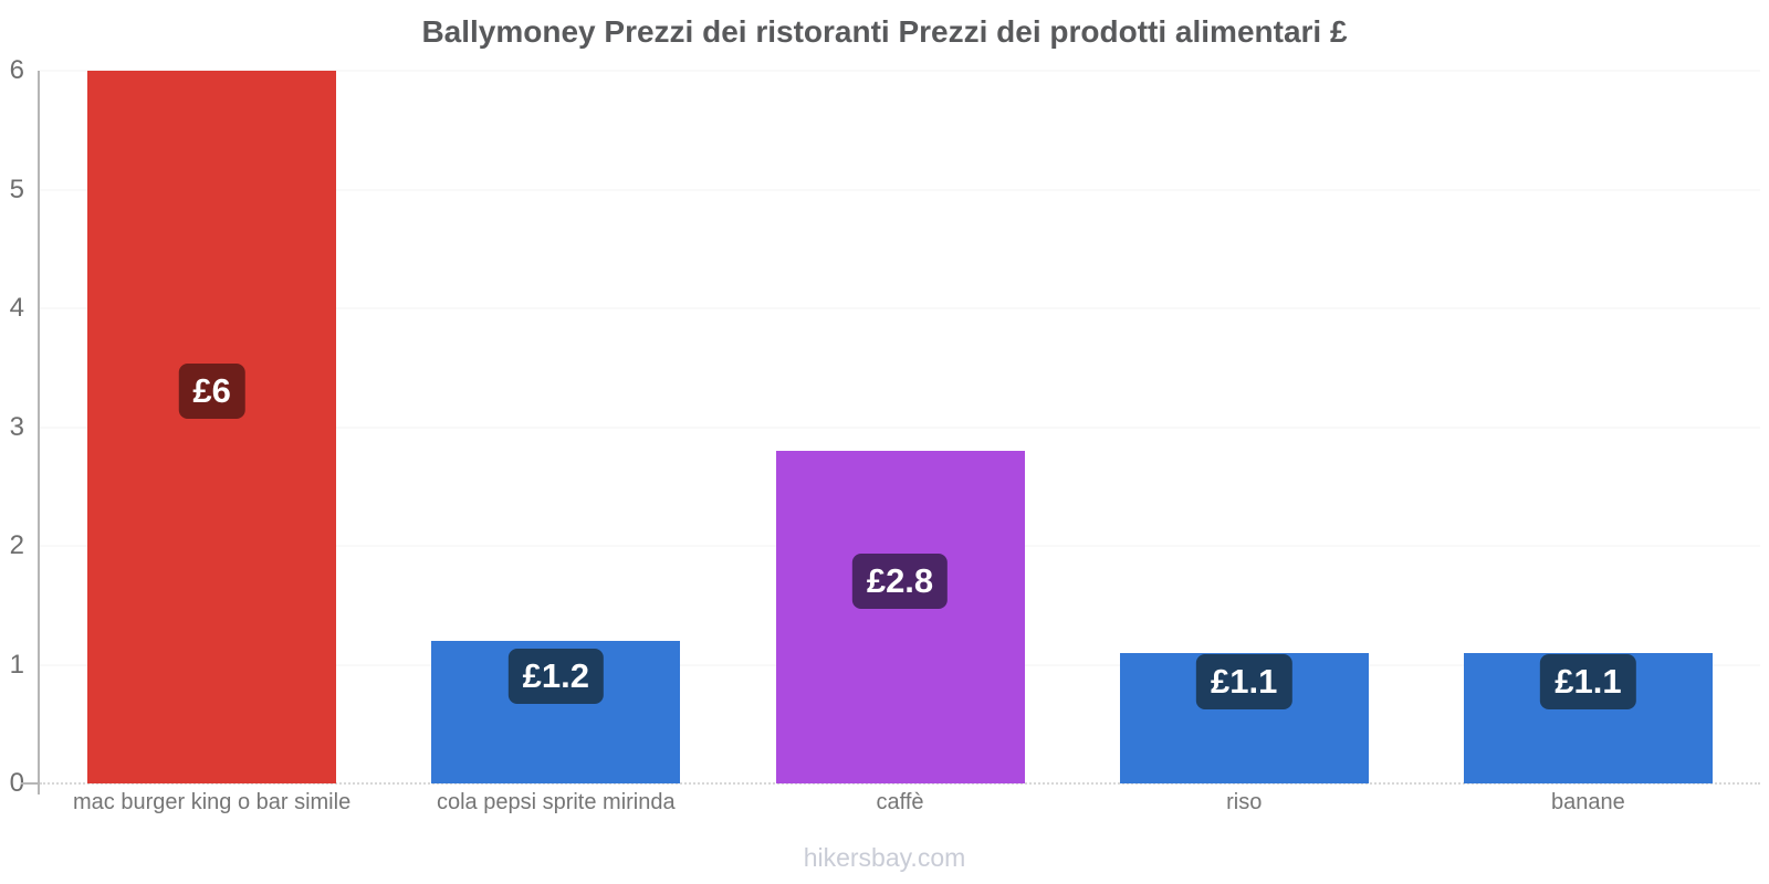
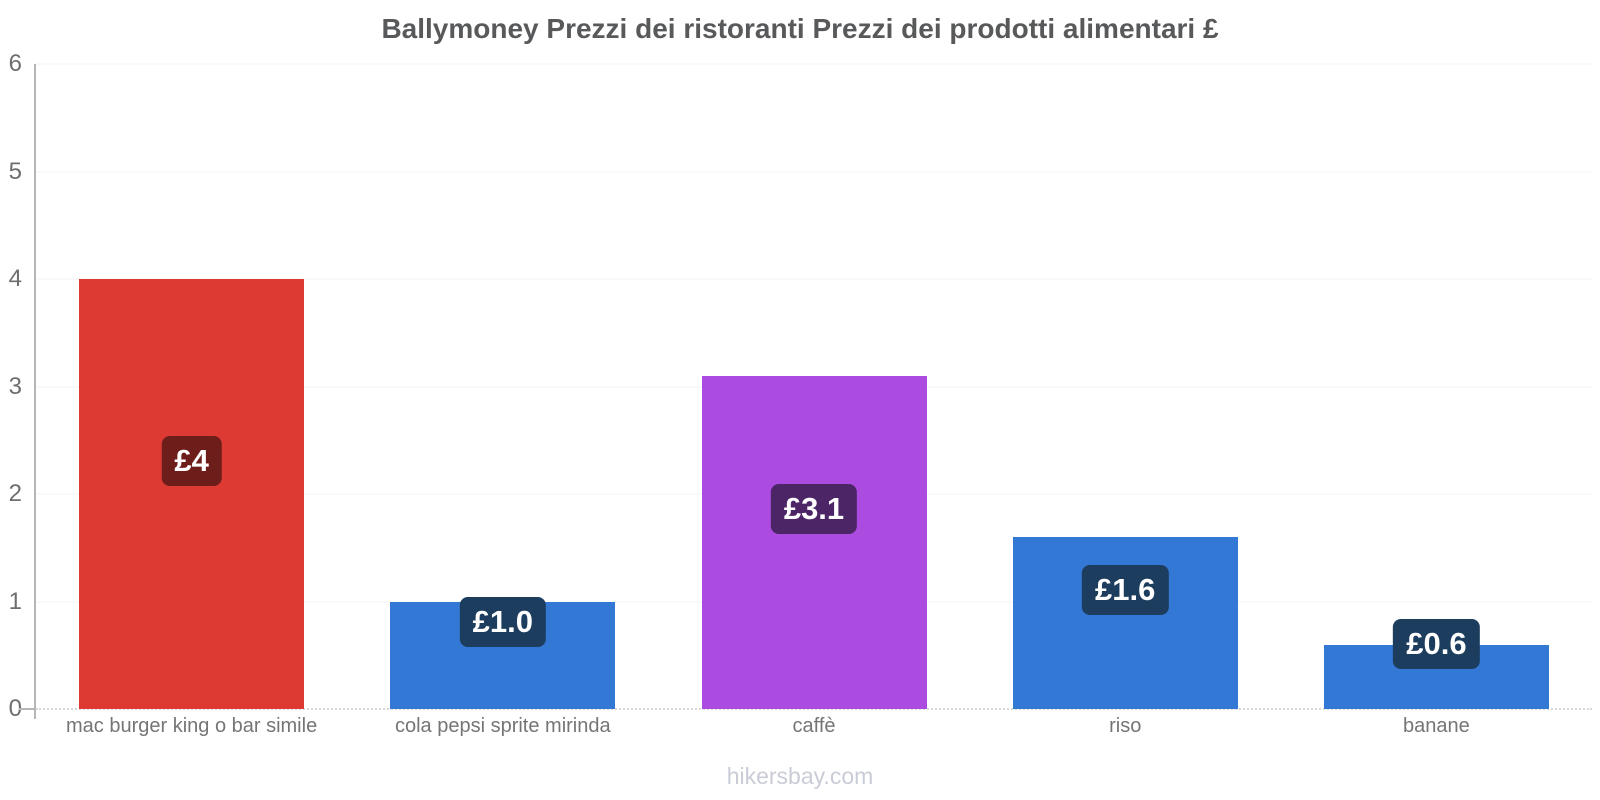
mac burger king o bar simile: £6 -> £4
cola pepsi sprite mirinda: £1.2 -> £1.0
caffè: £2.8 -> £3.1
riso: £1.1 -> £1.6
banane: £1.1 -> £0.6
